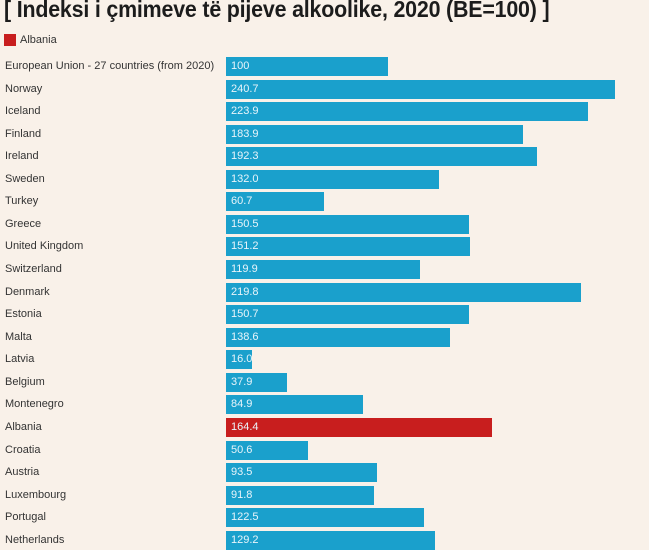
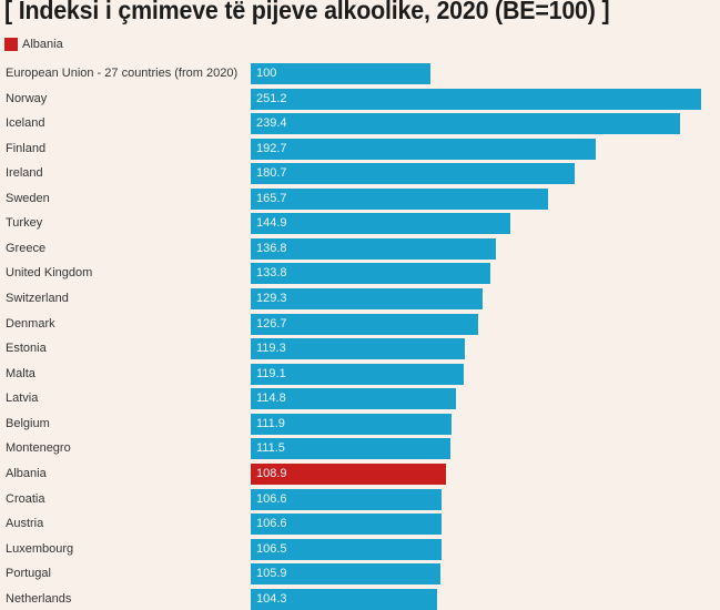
Norway: 240.7 -> 251.2
Iceland: 223.9 -> 239.4
Finland: 183.9 -> 192.7
Ireland: 192.3 -> 180.7
Sweden: 132.0 -> 165.7
Turkey: 60.7 -> 144.9
Greece: 150.5 -> 136.8
United Kingdom: 151.2 -> 133.8
Switzerland: 119.9 -> 129.3
Denmark: 219.8 -> 126.7
Estonia: 150.7 -> 119.3
Malta: 138.6 -> 119.1
Latvia: 16.0 -> 114.8
Belgium: 37.9 -> 111.9
Montenegro: 84.9 -> 111.5
Albania: 164.4 -> 108.9
Croatia: 50.6 -> 106.6
Austria: 93.5 -> 106.6
Luxembourg: 91.8 -> 106.5
Portugal: 122.5 -> 105.9
Netherlands: 129.2 -> 104.3
